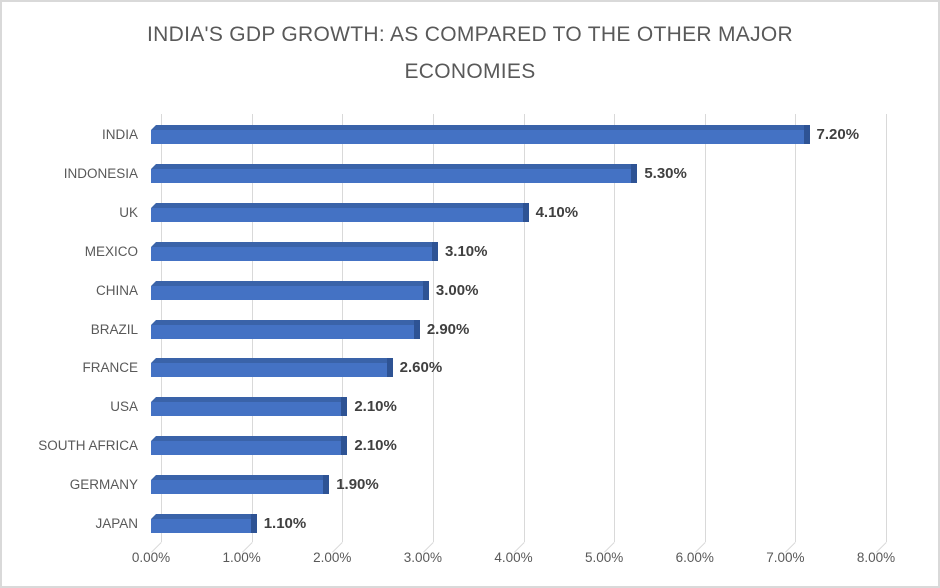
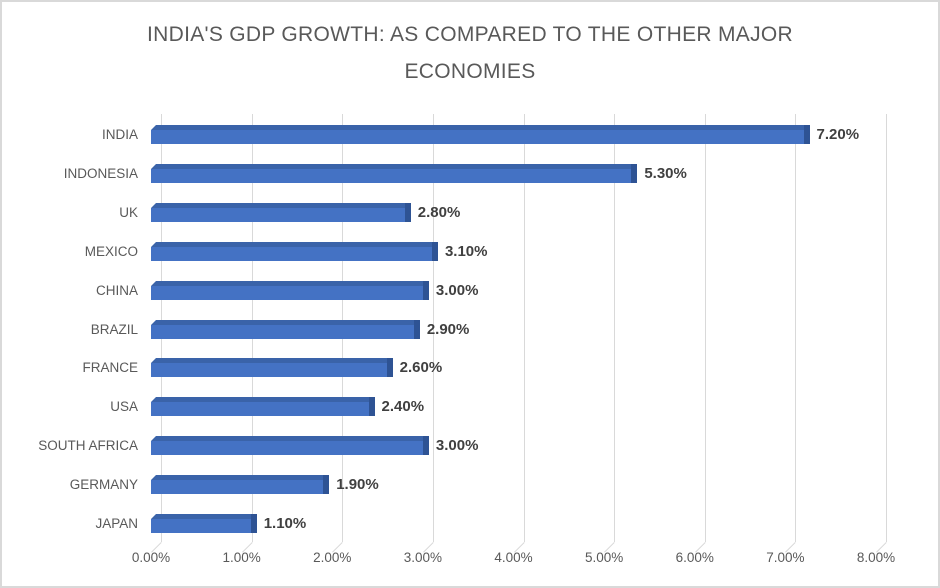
UK: 4.10% -> 2.80%
USA: 2.10% -> 2.40%
SOUTH AFRICA: 2.10% -> 3.00%
